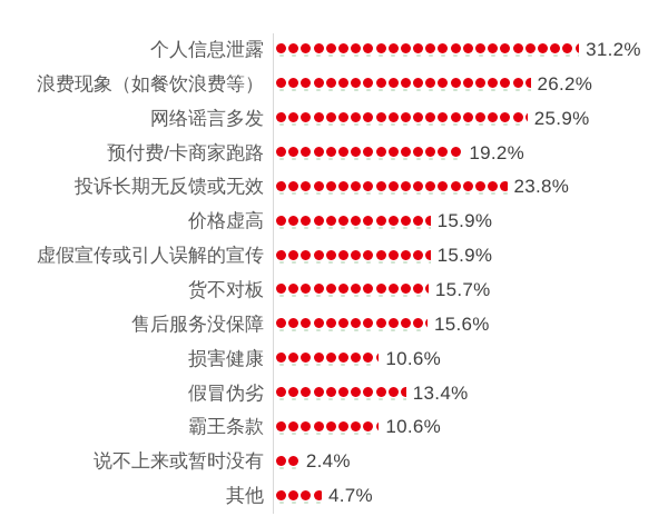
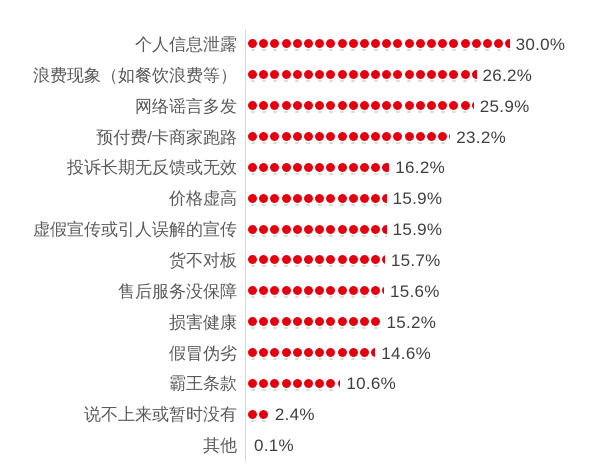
个人信息泄露: 31.2% -> 30.0%
预付费/卡商家跑路: 19.2% -> 23.2%
投诉长期无反馈或无效: 23.8% -> 16.2%
损害健康: 10.6% -> 15.2%
假冒伪劣: 13.4% -> 14.6%
其他: 4.7% -> 0.1%
